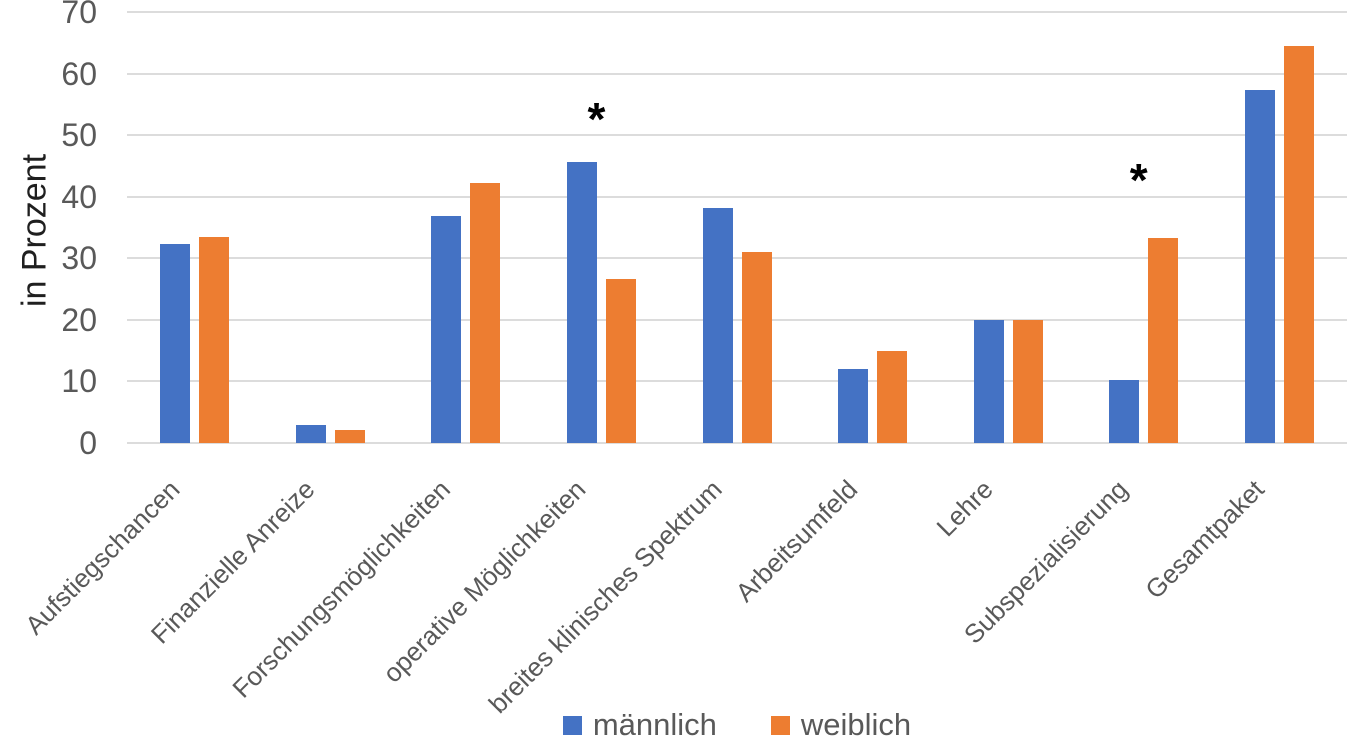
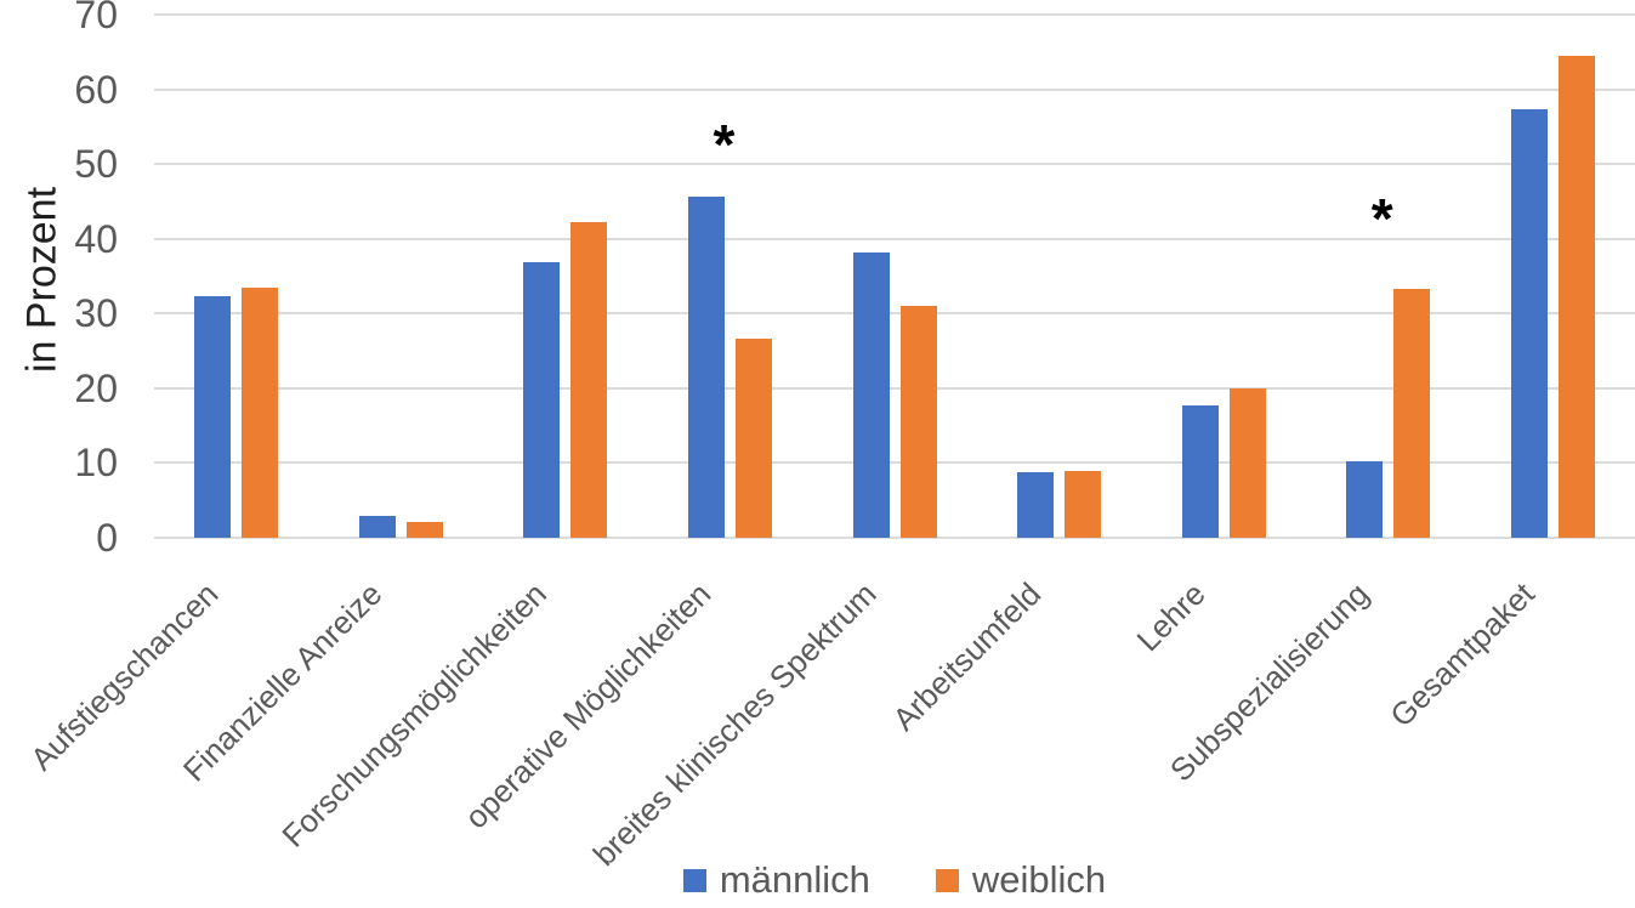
männlich/Arbeitsumfeld: 12 -> 9
weiblich/Arbeitsumfeld: 15 -> 9
männlich/Lehre: 20 -> 18
